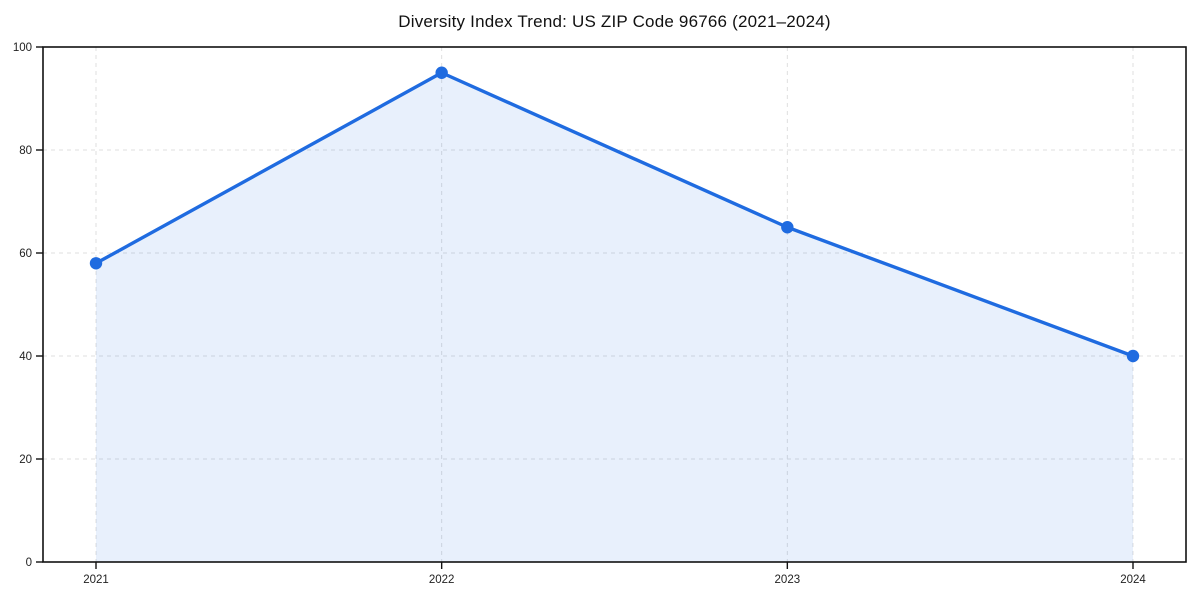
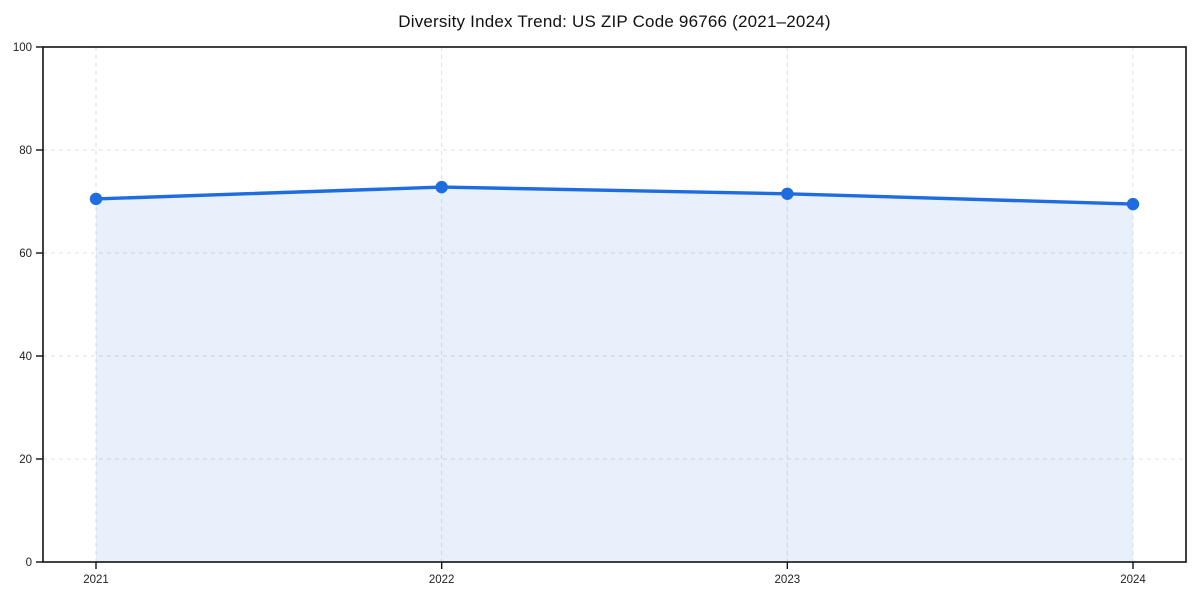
2021: 58 -> 70
2022: 95 -> 73
2023: 65 -> 72
2024: 40 -> 70
